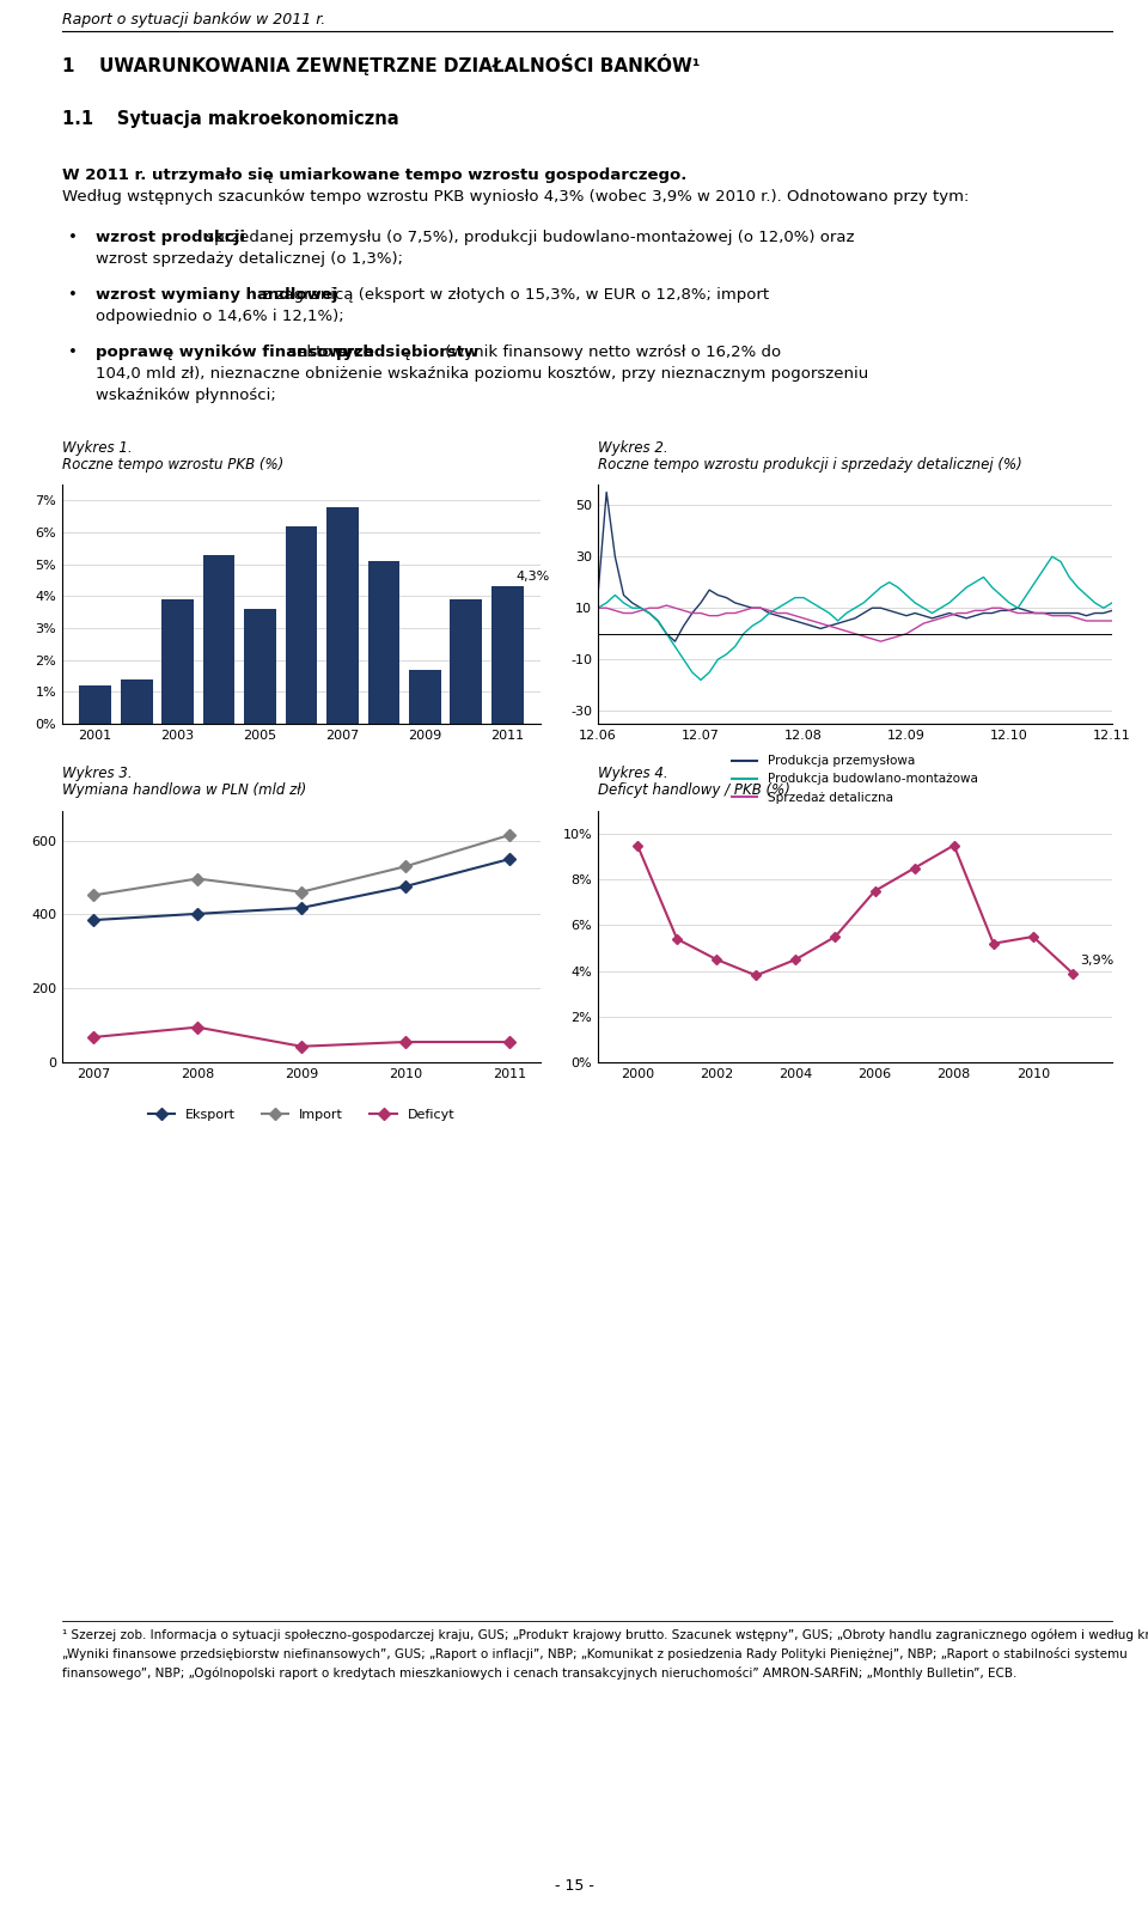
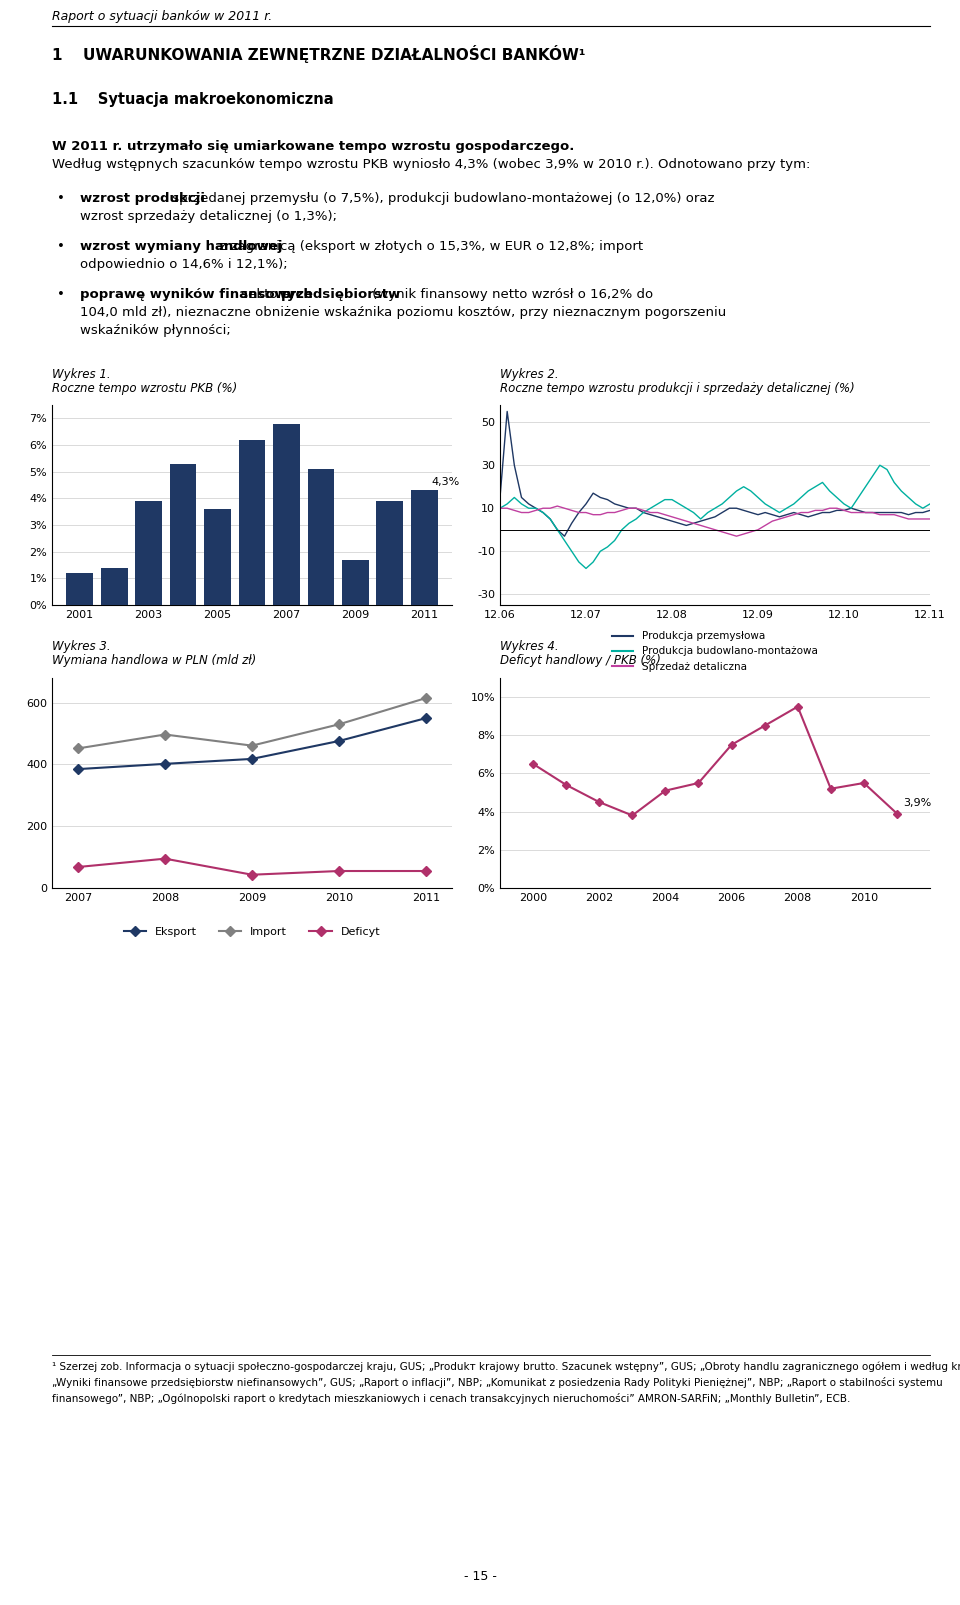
2000: 9.5% -> 6.5%
2004: 4.5% -> 5.1%
